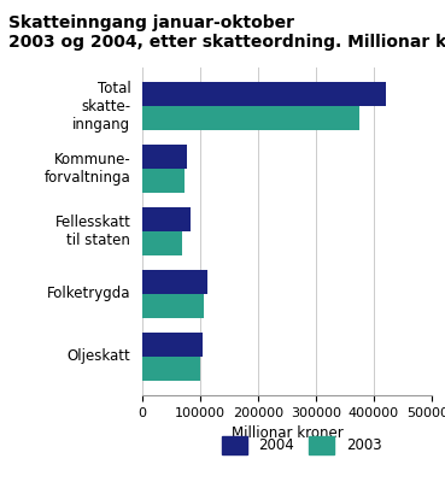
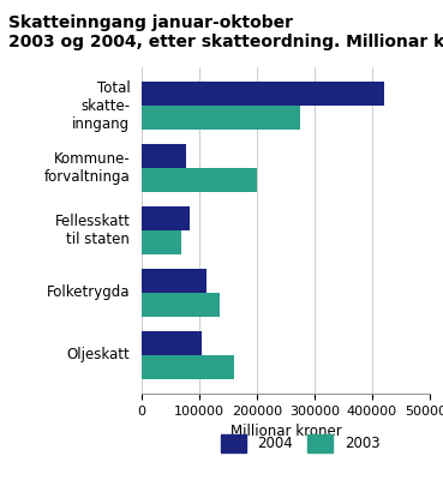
2003/Total skatte- inngang: 375000 -> 275000
2003/Kommune- forvaltninga: 72000 -> 200000
2003/Folketrygda: 107000 -> 135000
2003/Oljeskatt: 100000 -> 160000
